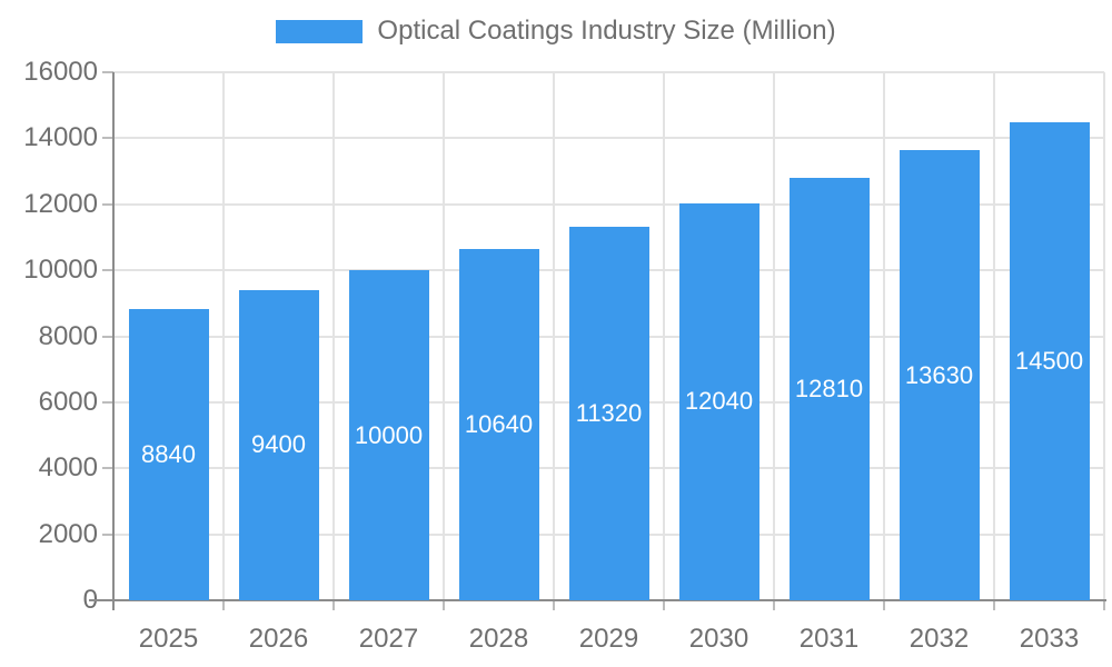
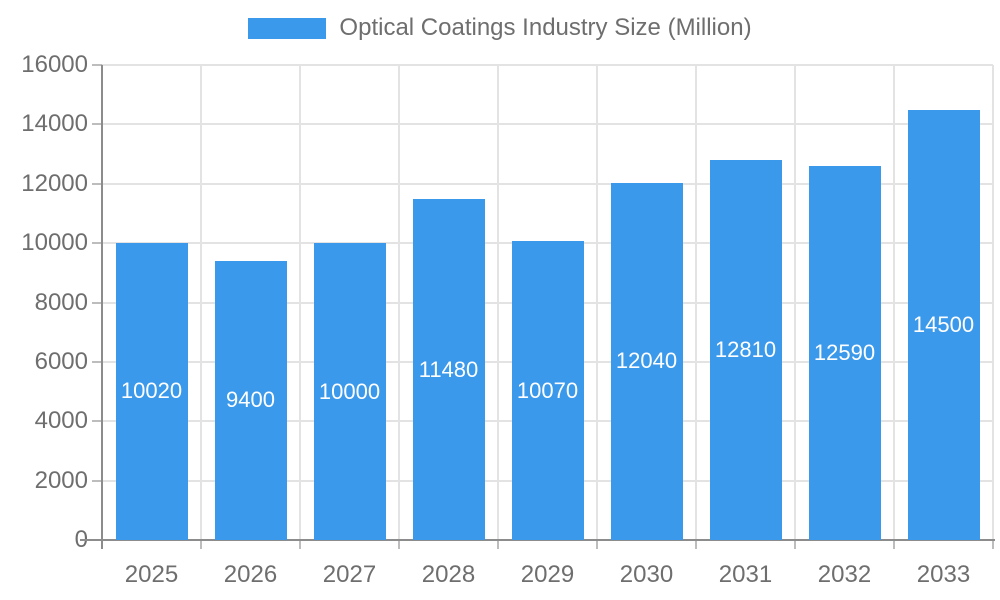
2025: 8840 -> 10020
2028: 10640 -> 11480
2029: 11320 -> 10070
2032: 13630 -> 12590
